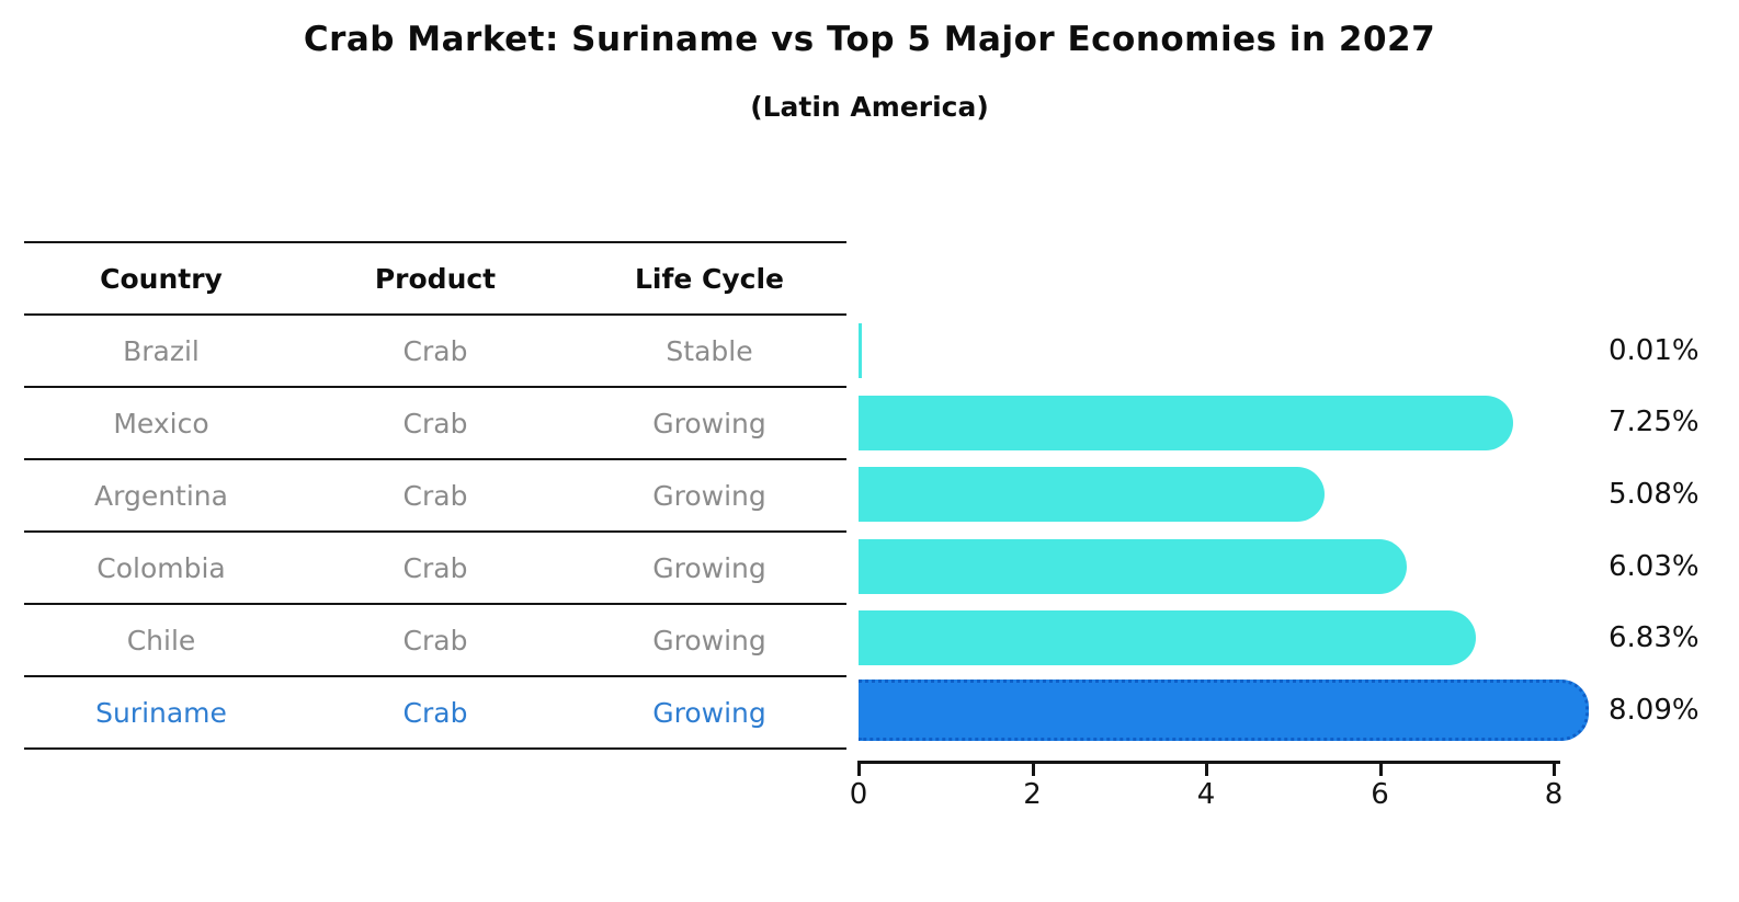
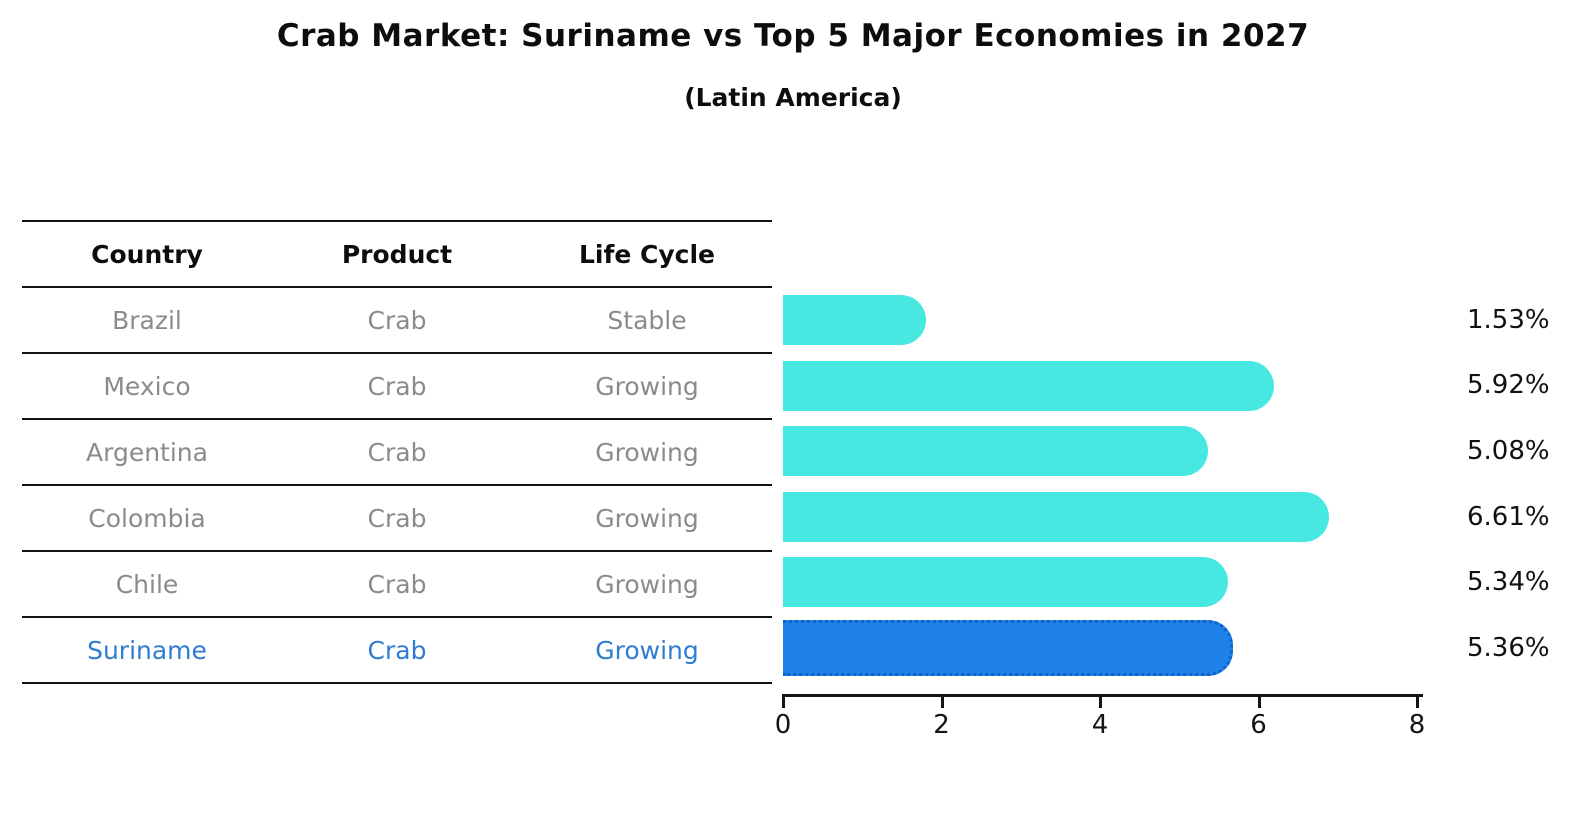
Brazil: 0.01% -> 1.53%
Mexico: 7.25% -> 5.92%
Colombia: 6.03% -> 6.61%
Chile: 6.83% -> 5.34%
Suriname: 8.09% -> 5.36%
